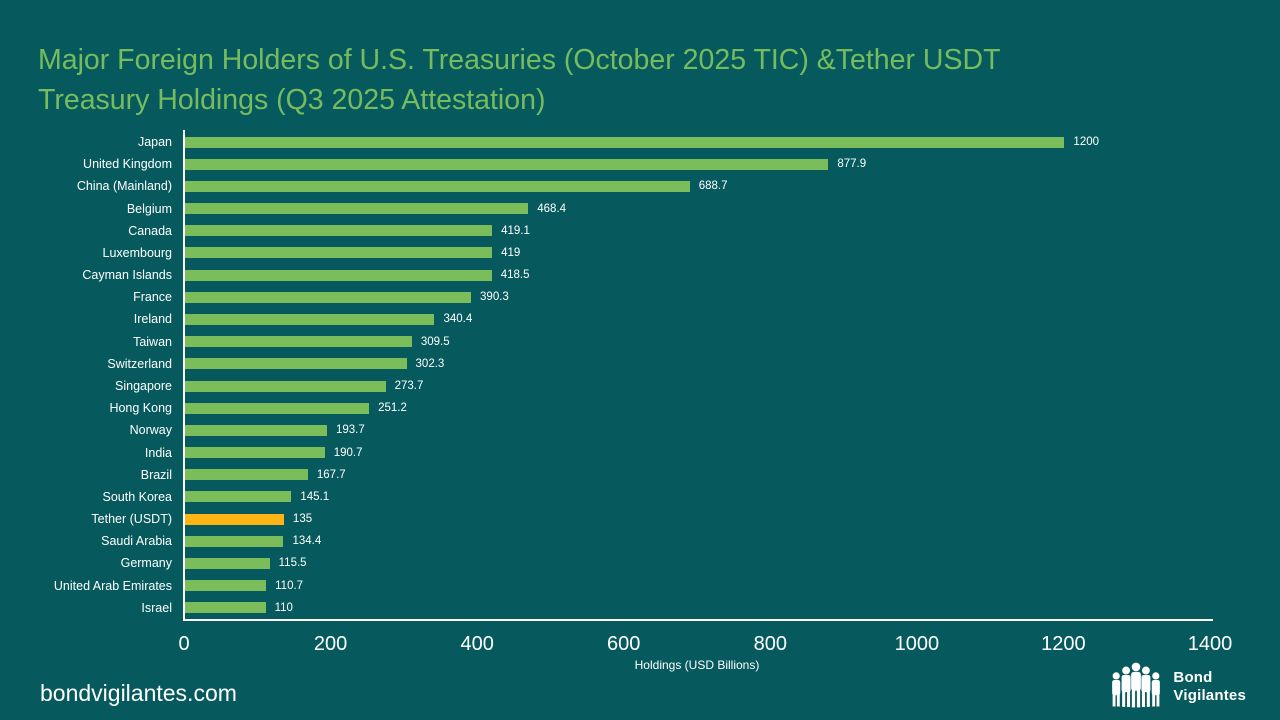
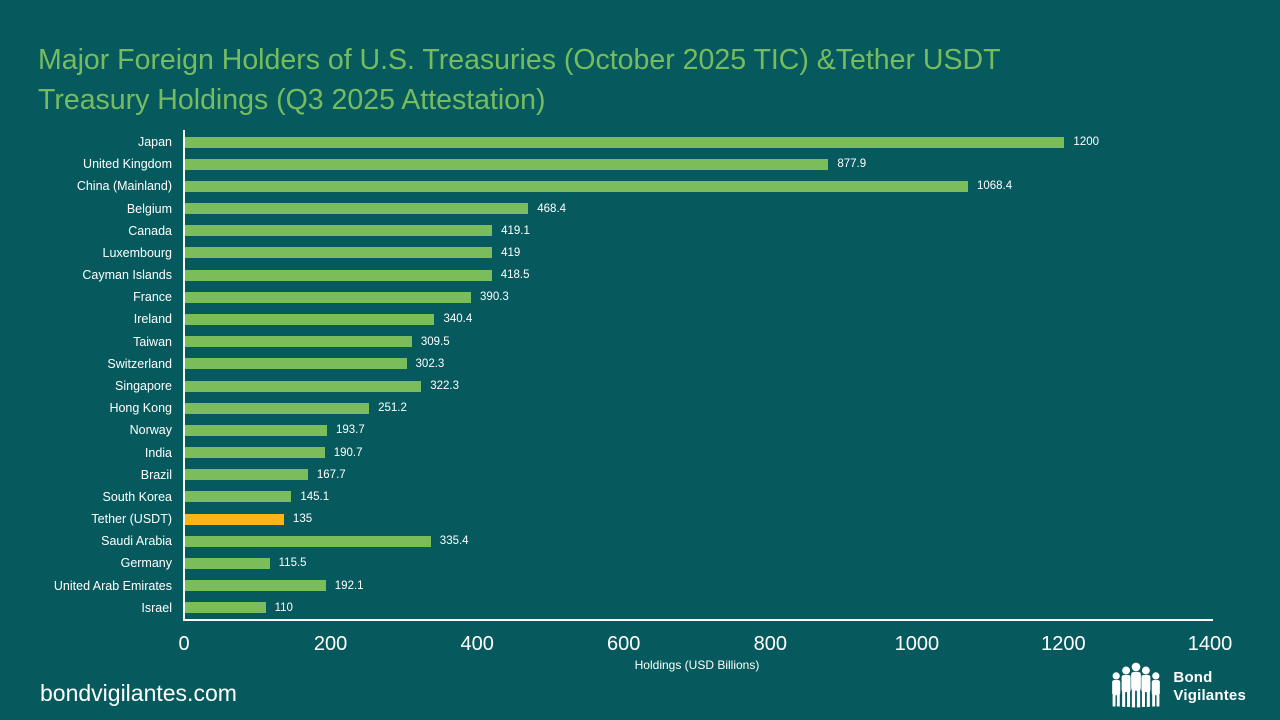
China (Mainland): 688.7 -> 1068.4
Singapore: 273.7 -> 322.3
Saudi Arabia: 134.4 -> 335.4
United Arab Emirates: 110.7 -> 192.1
